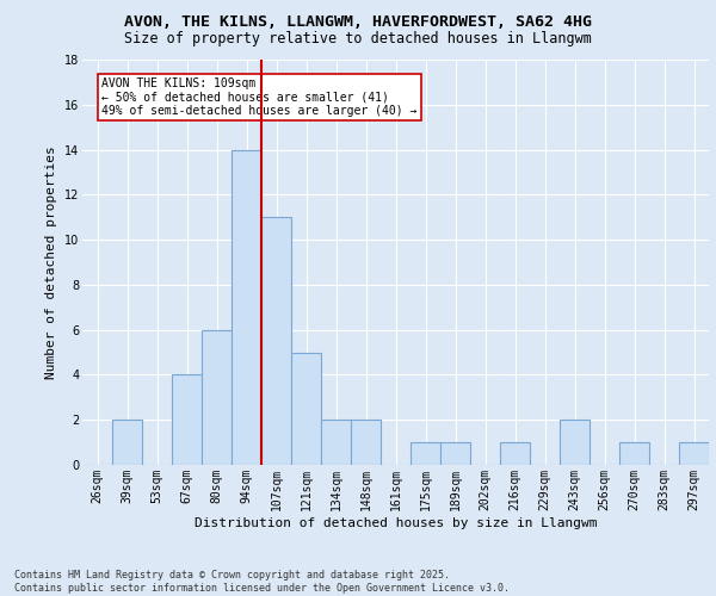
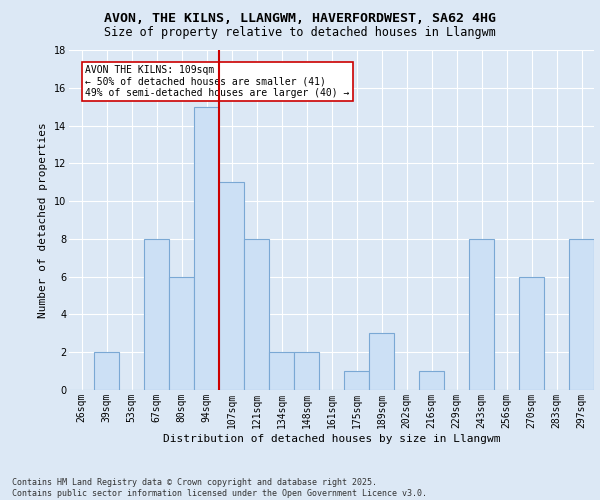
67sqm: 4 -> 8
94sqm: 14 -> 15
121sqm: 5 -> 8
189sqm: 1 -> 3
243sqm: 2 -> 8
270sqm: 1 -> 6
297sqm: 1 -> 8
